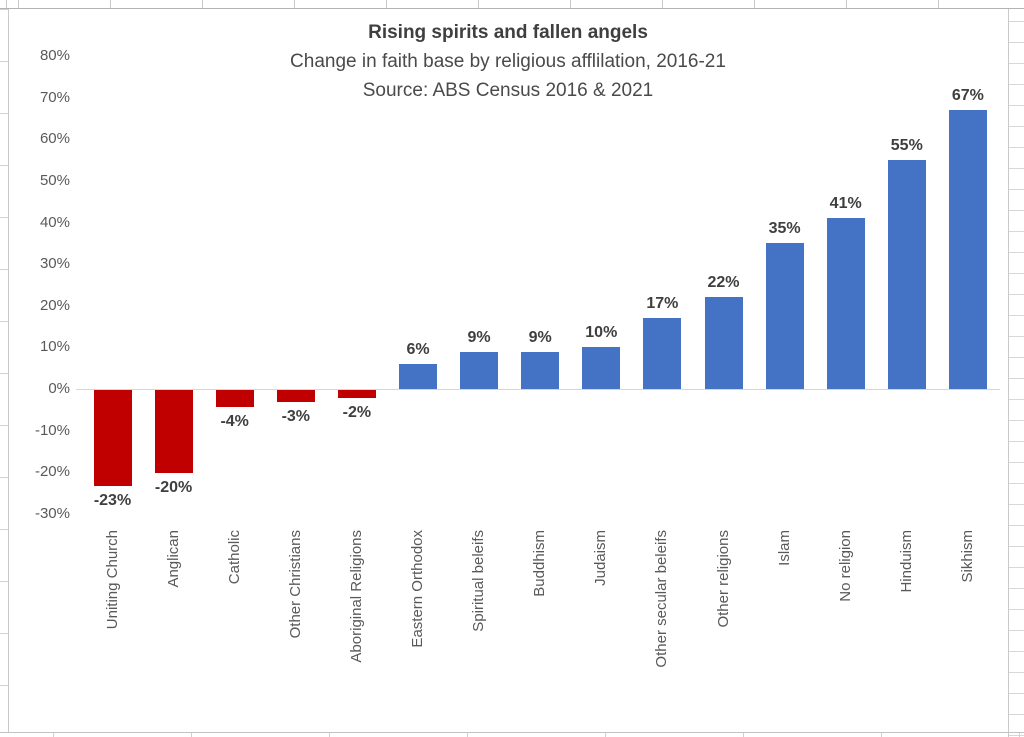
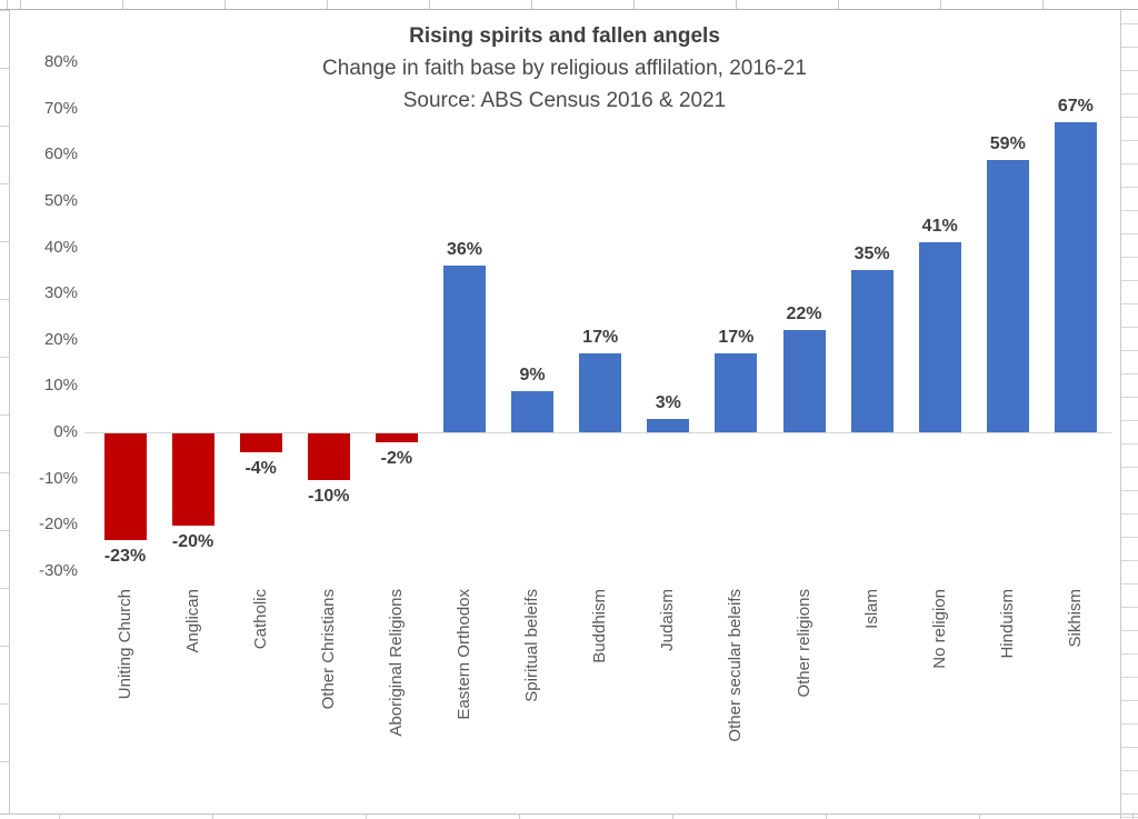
Other Christians: -3% -> -10%
Eastern Orthodox: 6% -> 36%
Buddhism: 9% -> 17%
Judaism: 10% -> 3%
Hinduism: 55% -> 59%
